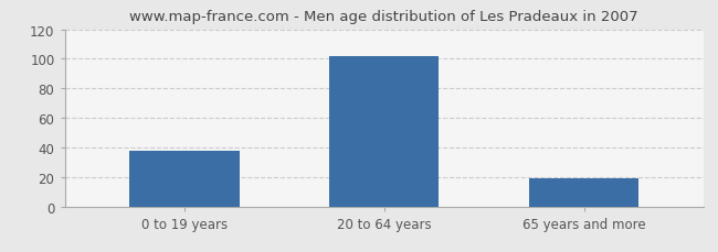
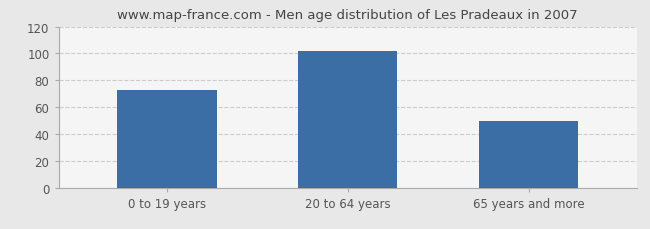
0 to 19 years: 38 -> 73
65 years and more: 19 -> 50
